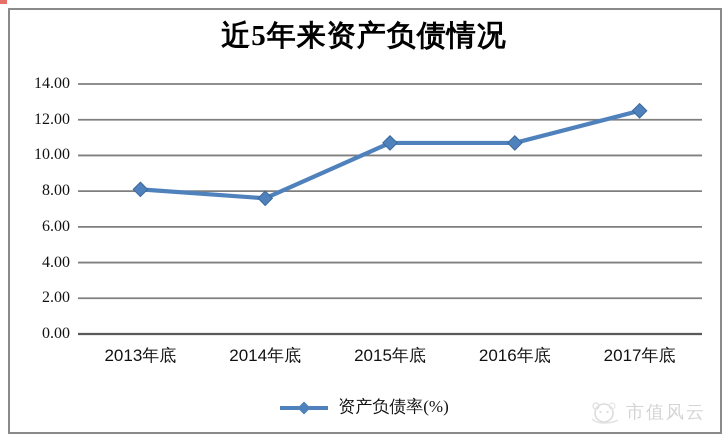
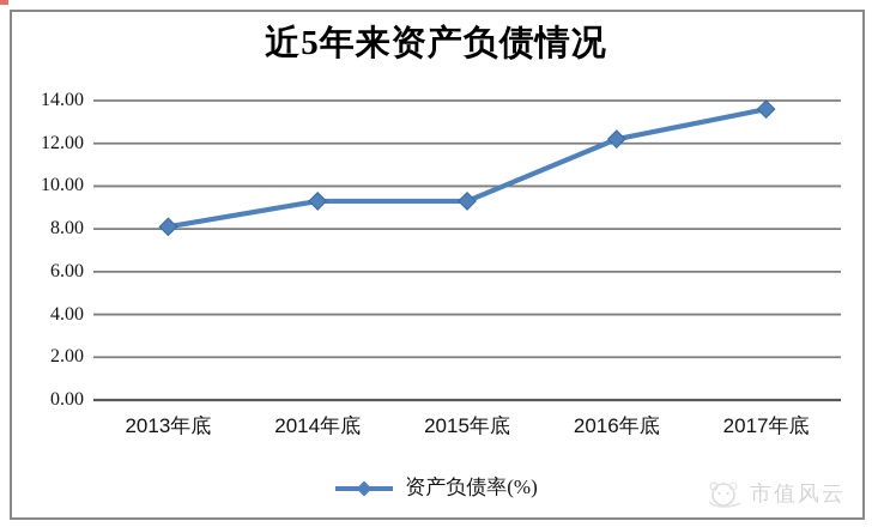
2014年底: 7.6 -> 9.3
2015年底: 10.7 -> 9.3
2016年底: 10.7 -> 12.2
2017年底: 12.5 -> 13.6
